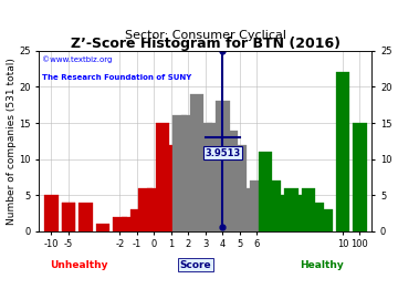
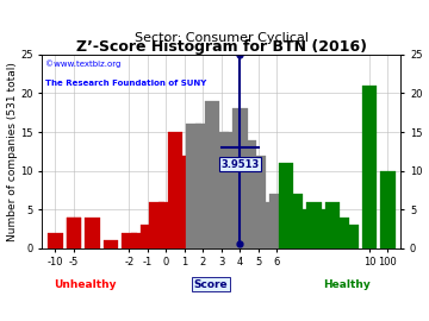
-10: 5 -> 2
10: 22 -> 21
100: 15 -> 10
